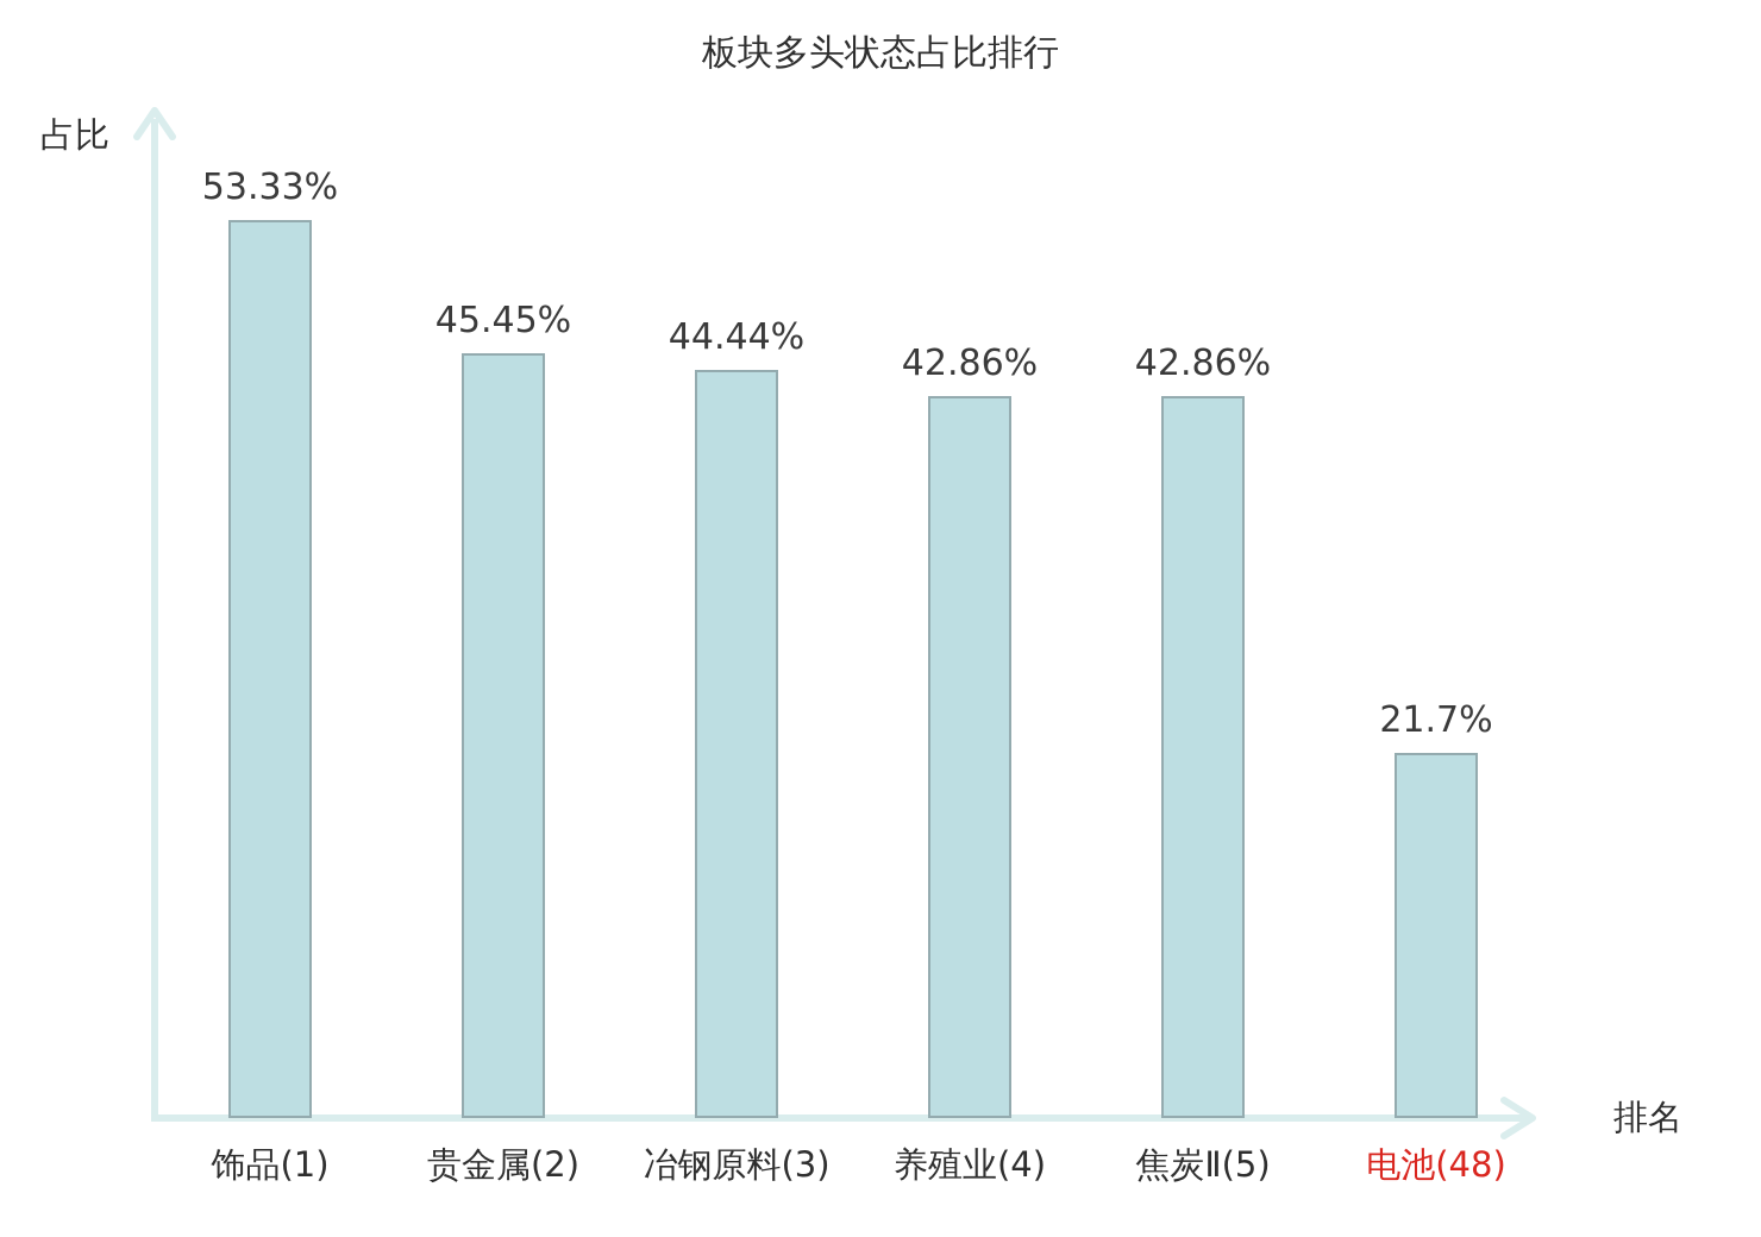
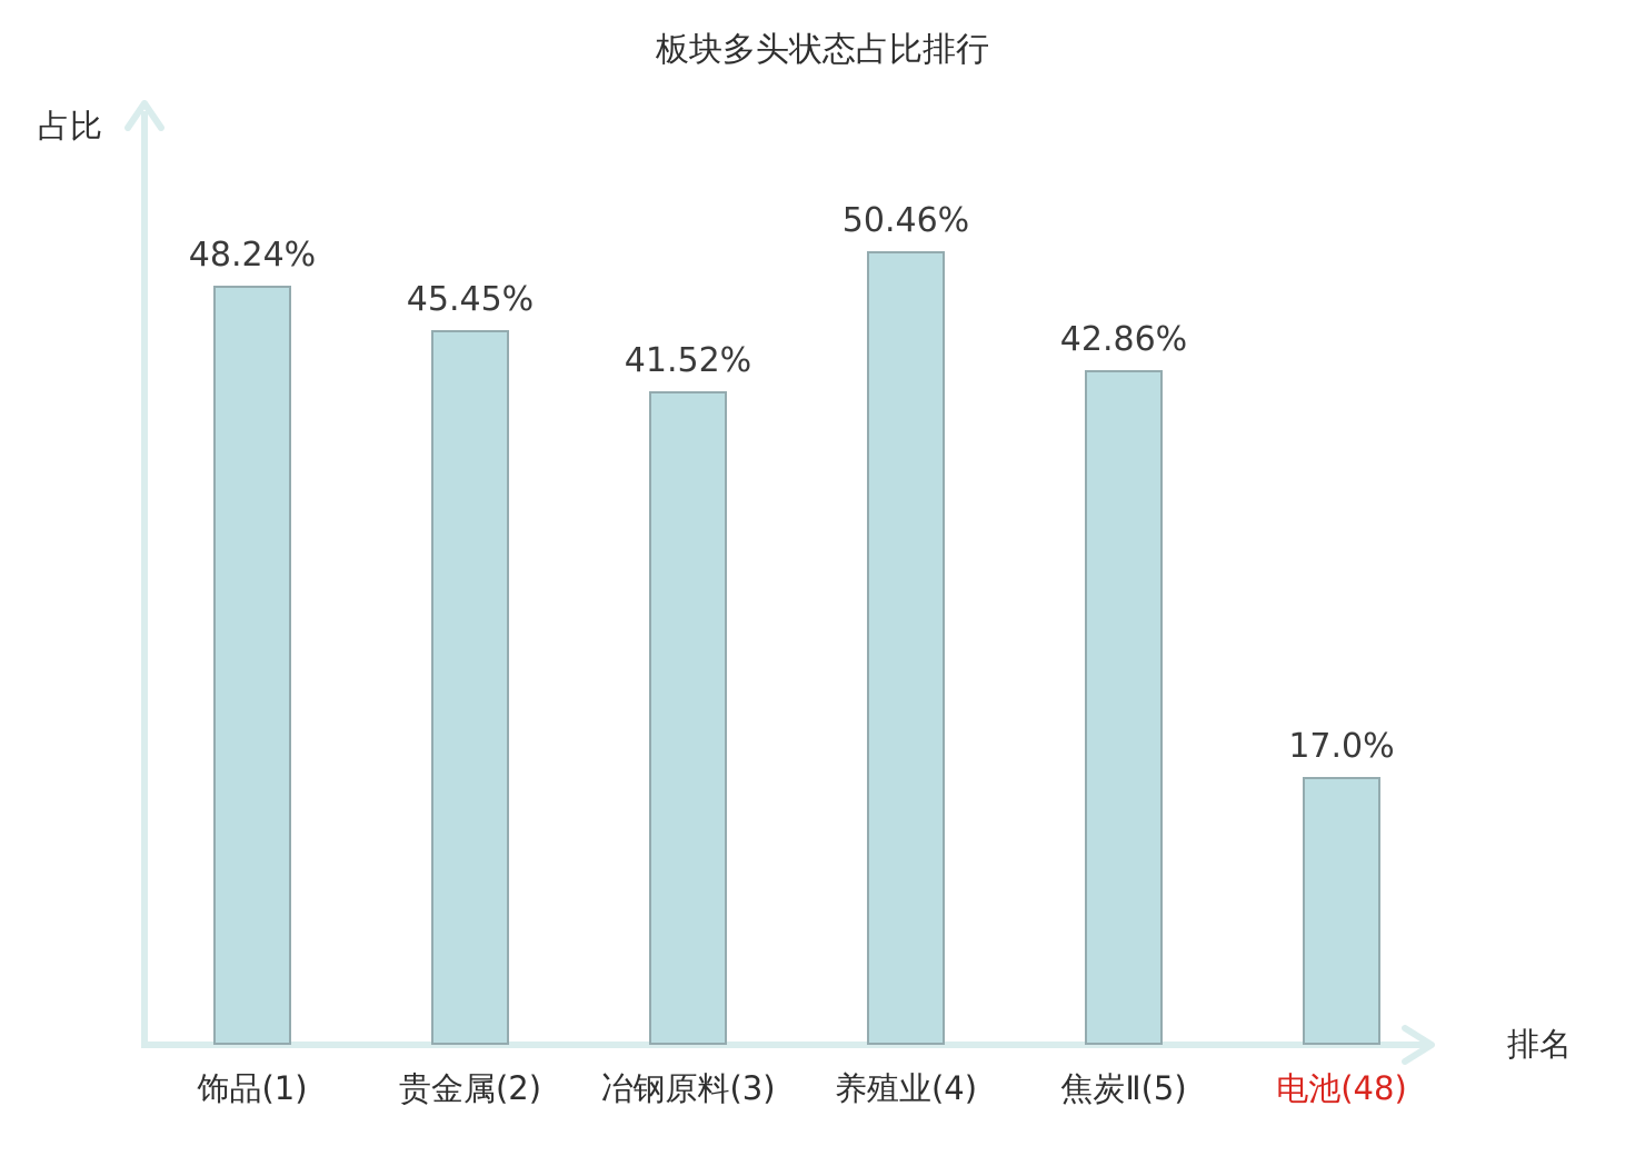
饰品(1): 53.33% -> 48.24%
冶钢原料(3): 44.44% -> 41.52%
养殖业(4): 42.86% -> 50.46%
电池(48): 21.7% -> 17.0%
